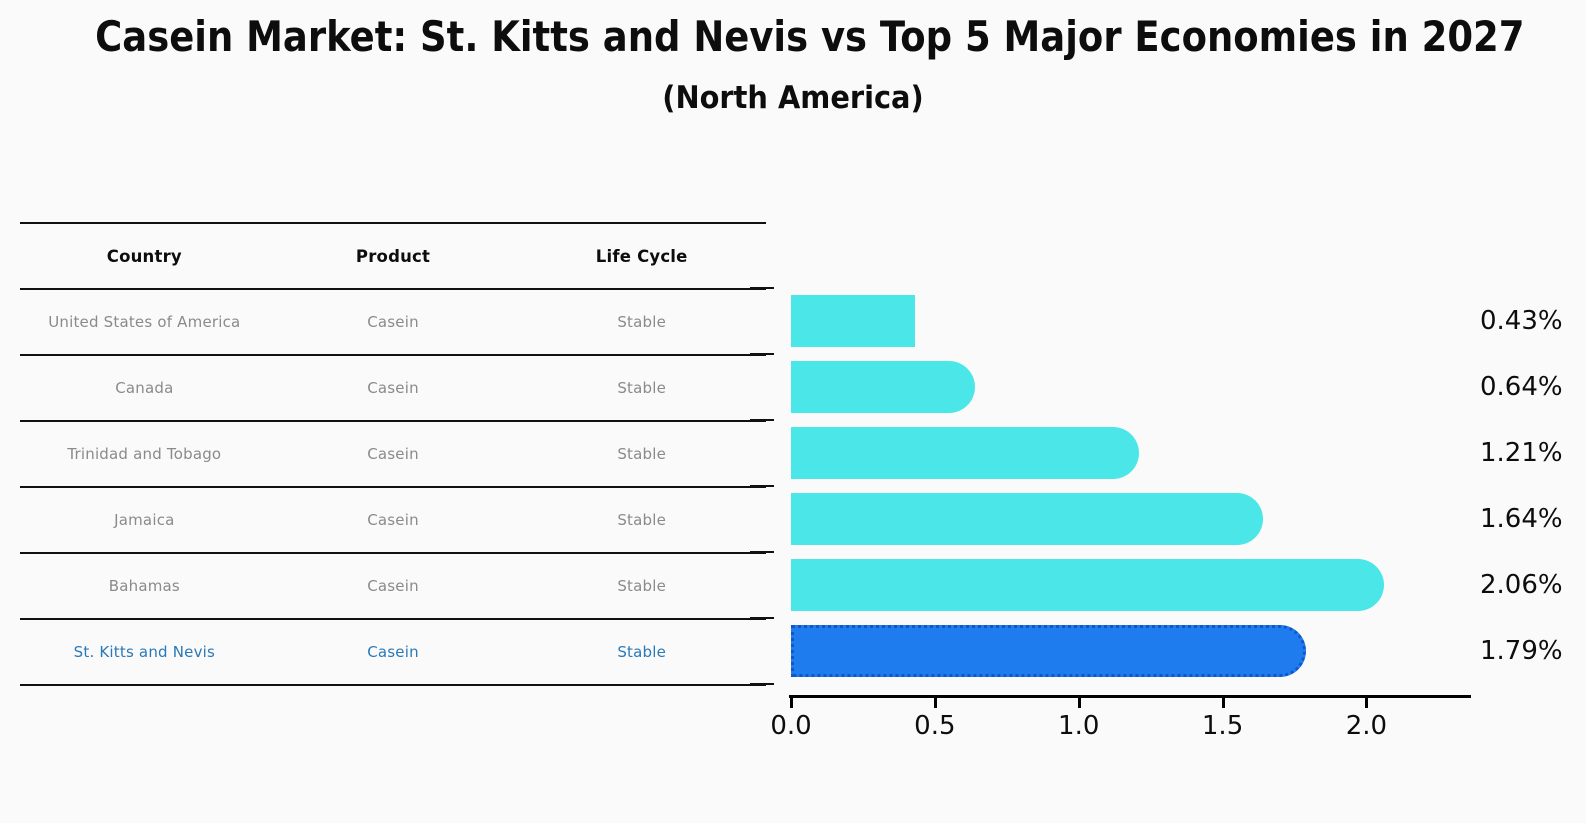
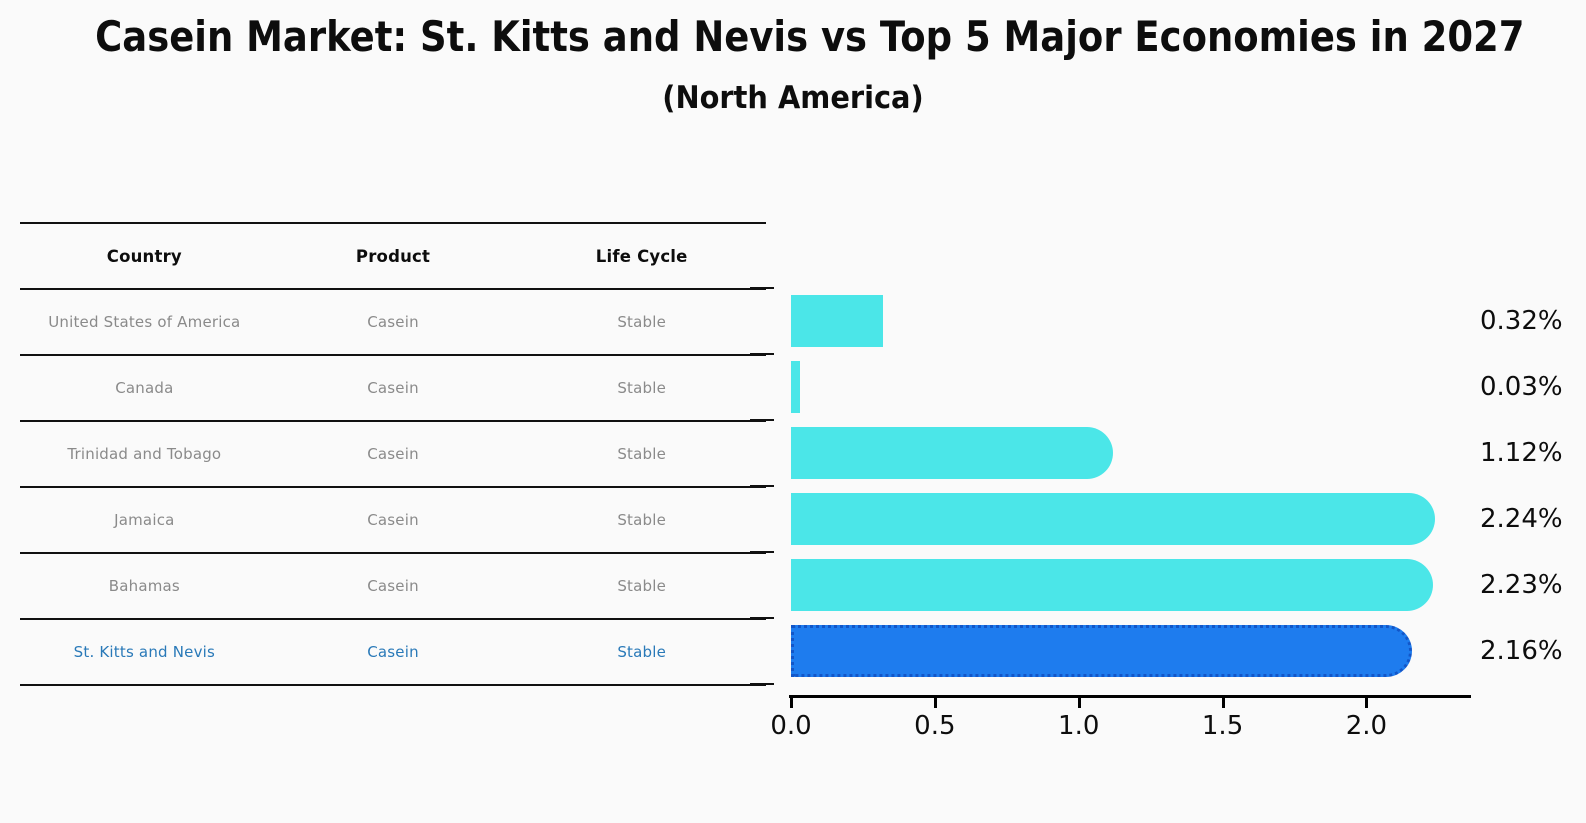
United States of America: 0.43% -> 0.32%
Canada: 0.64% -> 0.03%
Trinidad and Tobago: 1.21% -> 1.12%
Jamaica: 1.64% -> 2.24%
Bahamas: 2.06% -> 2.23%
St. Kitts and Nevis: 1.79% -> 2.16%
